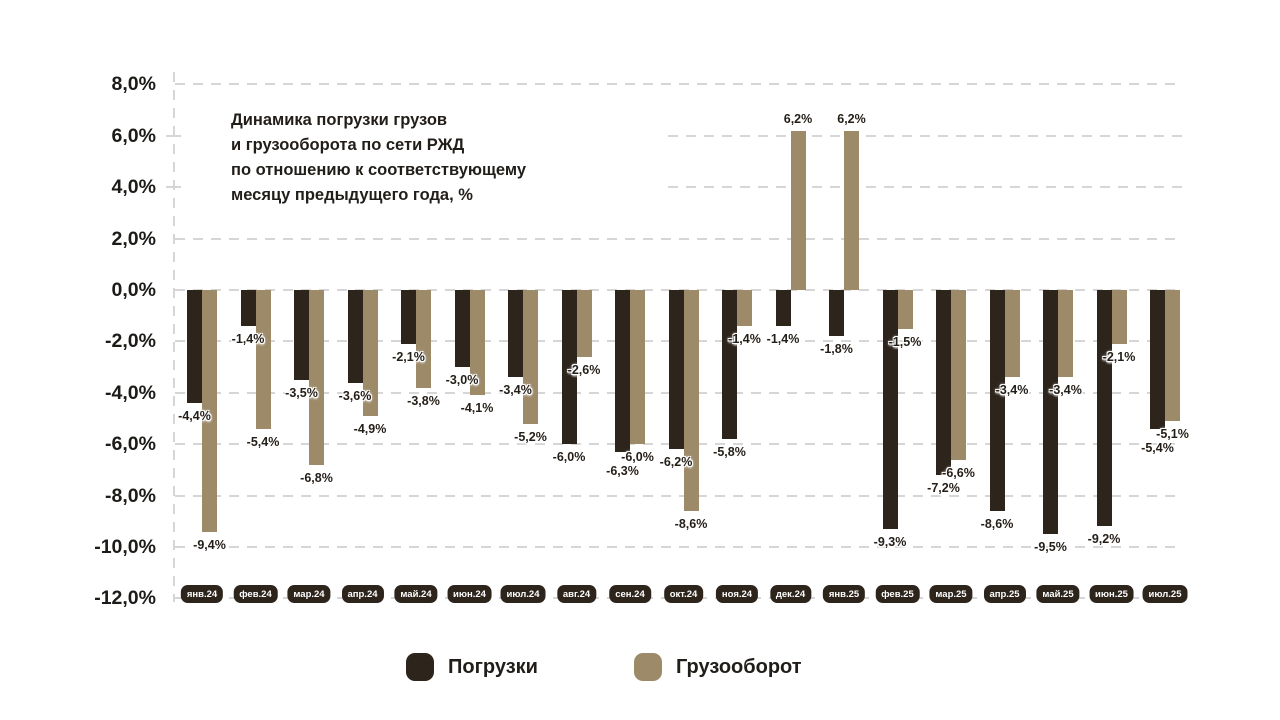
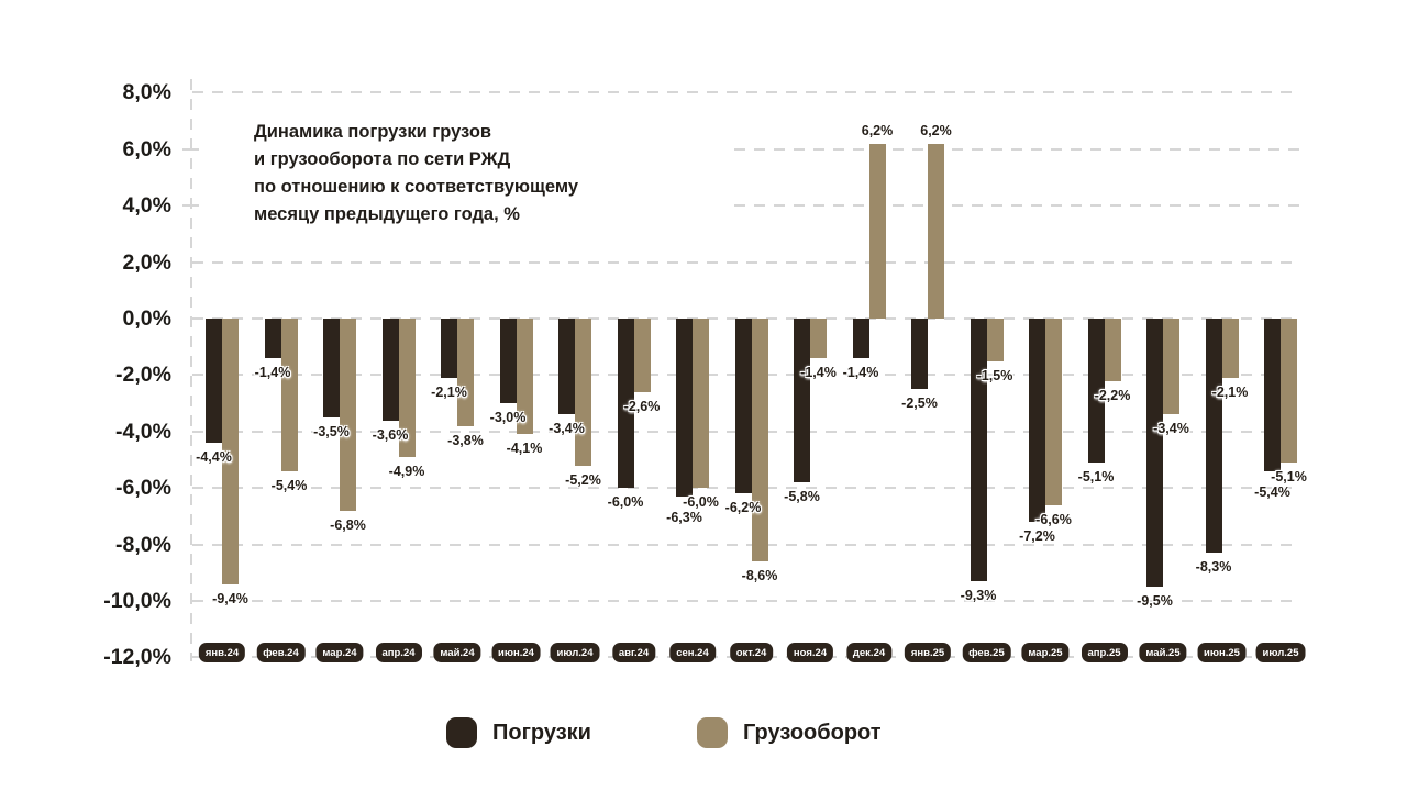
Погрузки/янв.25: -1,8% -> -2,5%
Погрузки/апр.25: -8,6% -> -5,1%
Грузооборот/апр.25: -3,4% -> -2,2%
Погрузки/июн.25: -9,2% -> -8,3%
